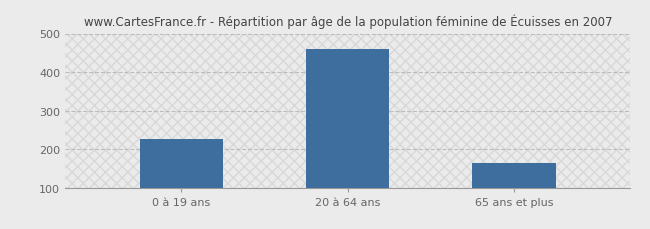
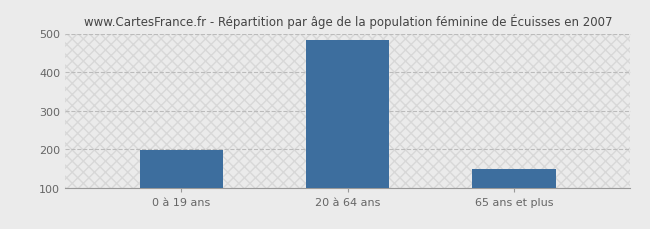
0 à 19 ans: 225 -> 197
20 à 64 ans: 460 -> 484
65 ans et plus: 165 -> 148
